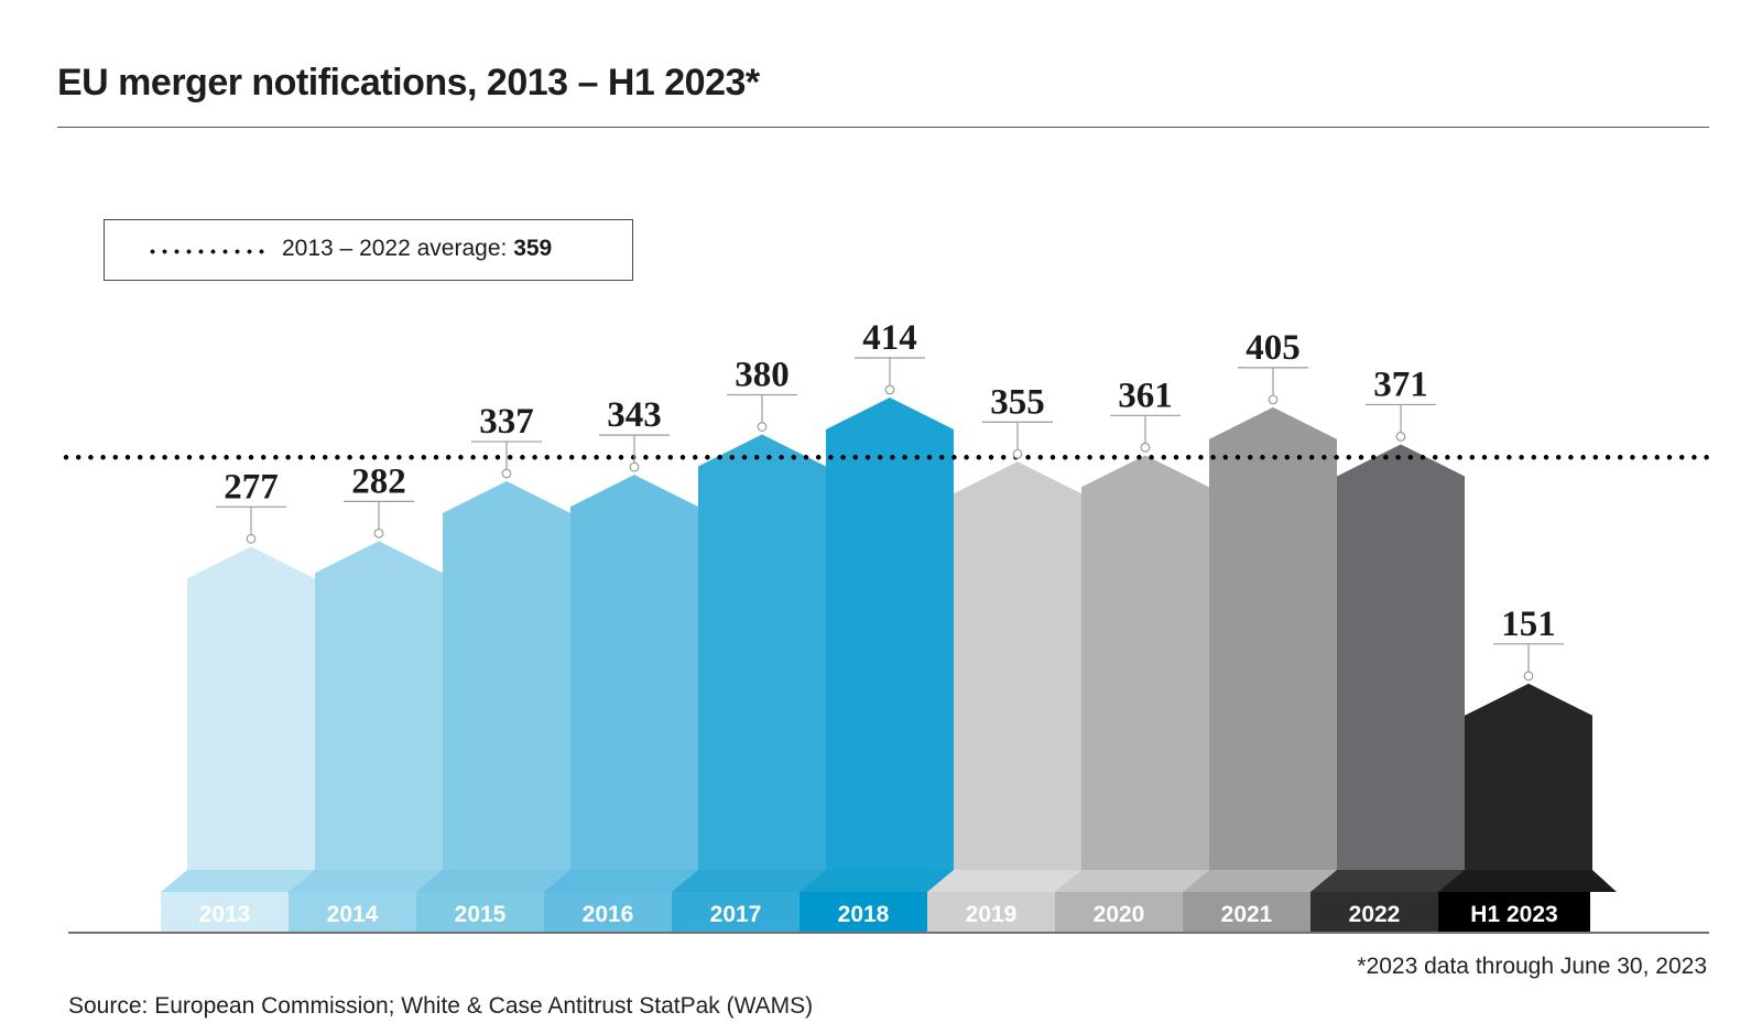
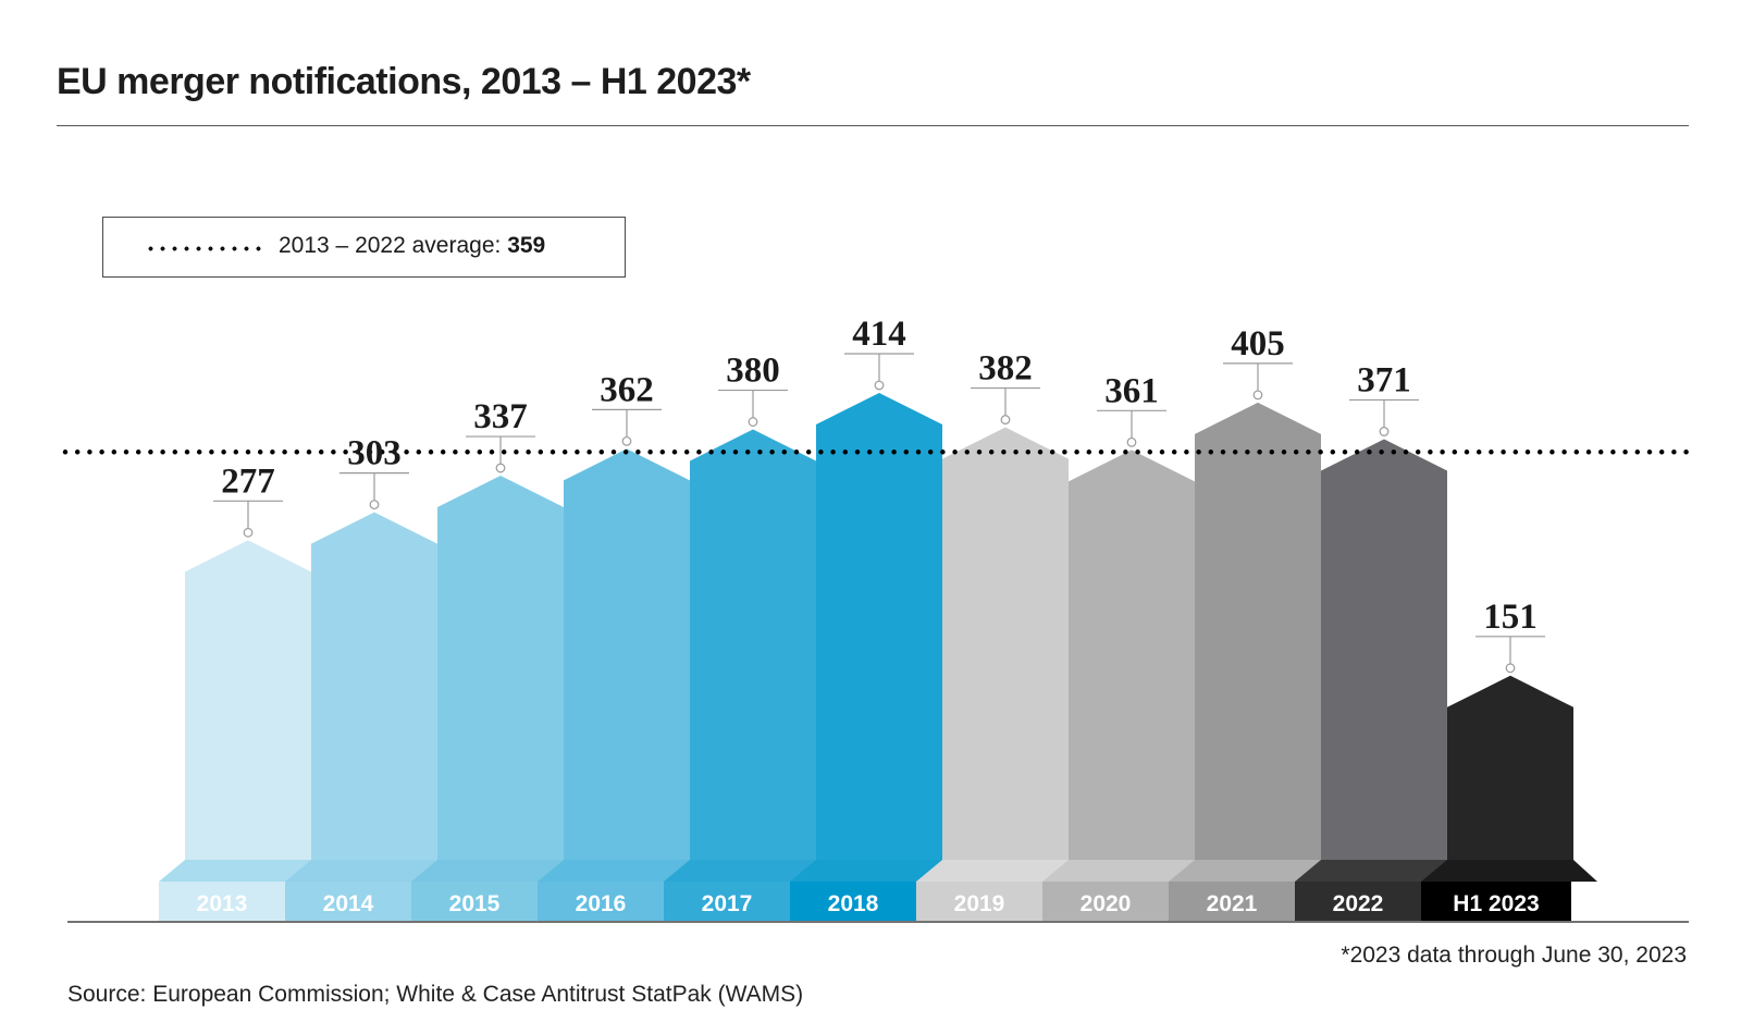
2014: 282 -> 303
2016: 343 -> 362
2019: 355 -> 382
